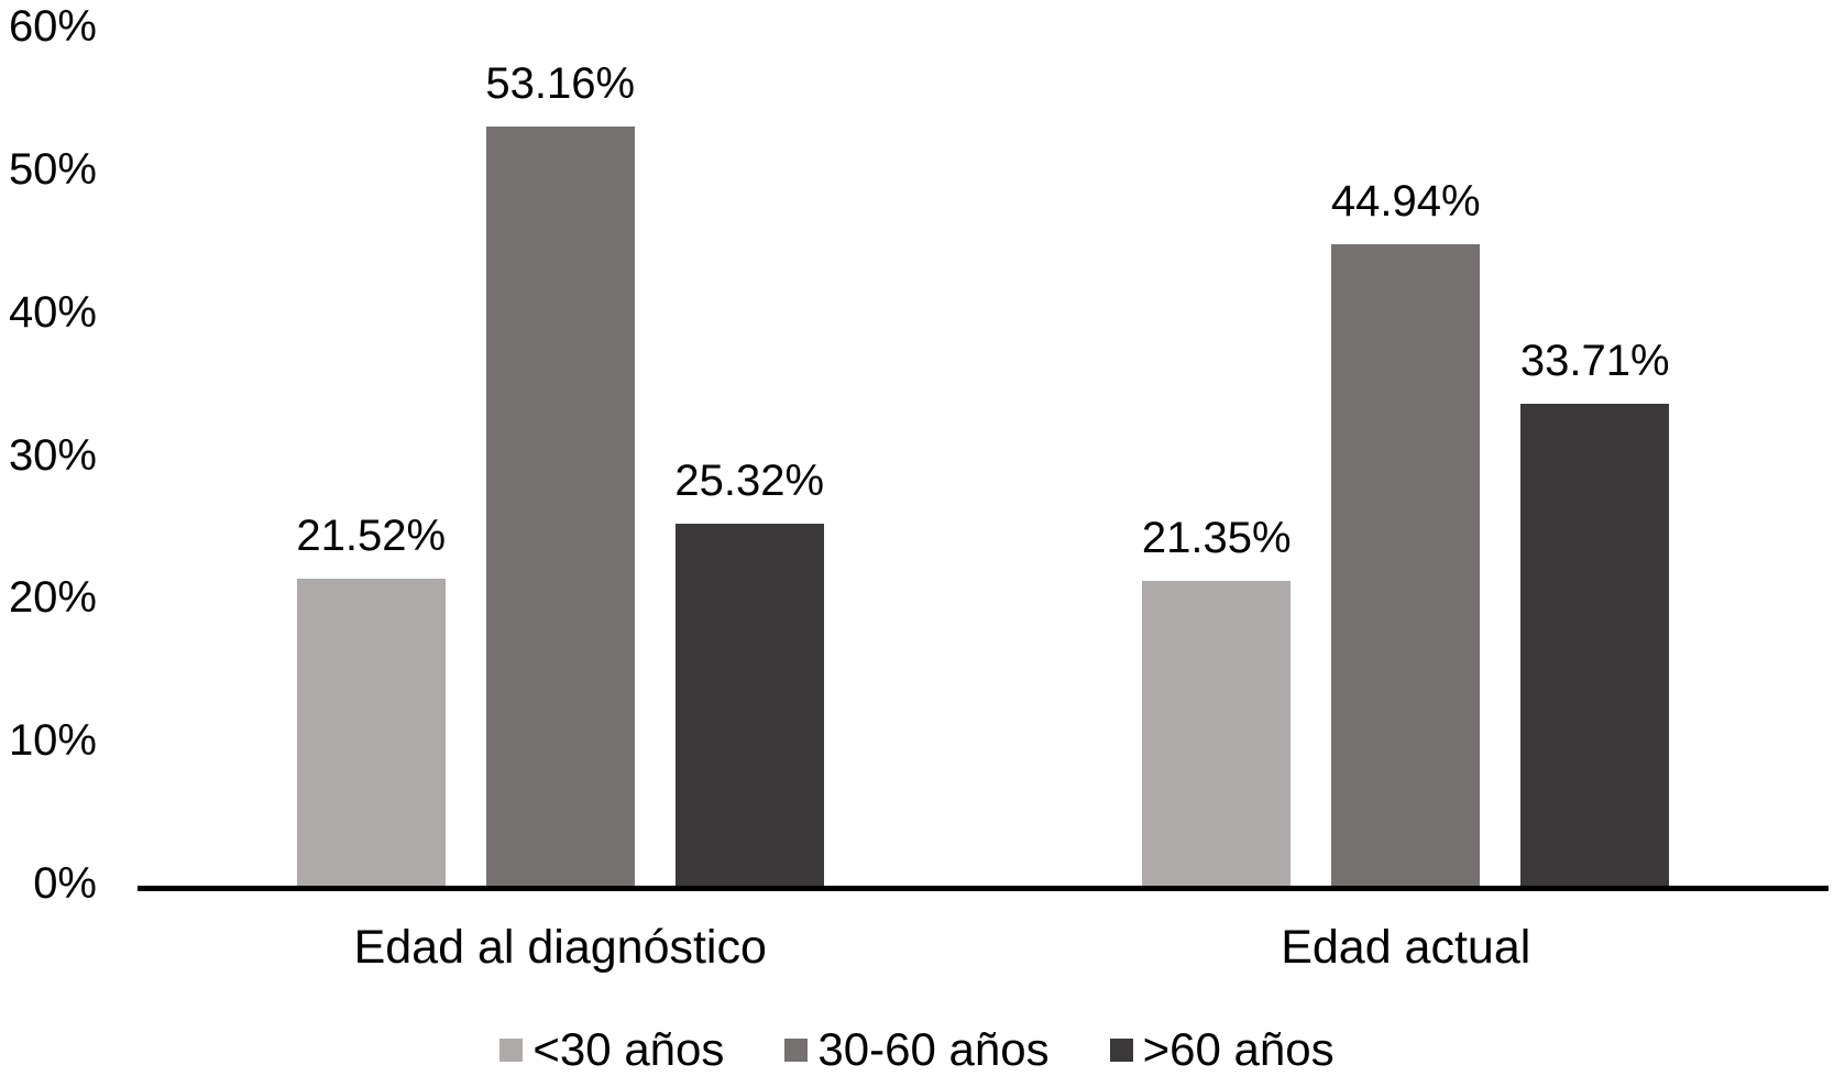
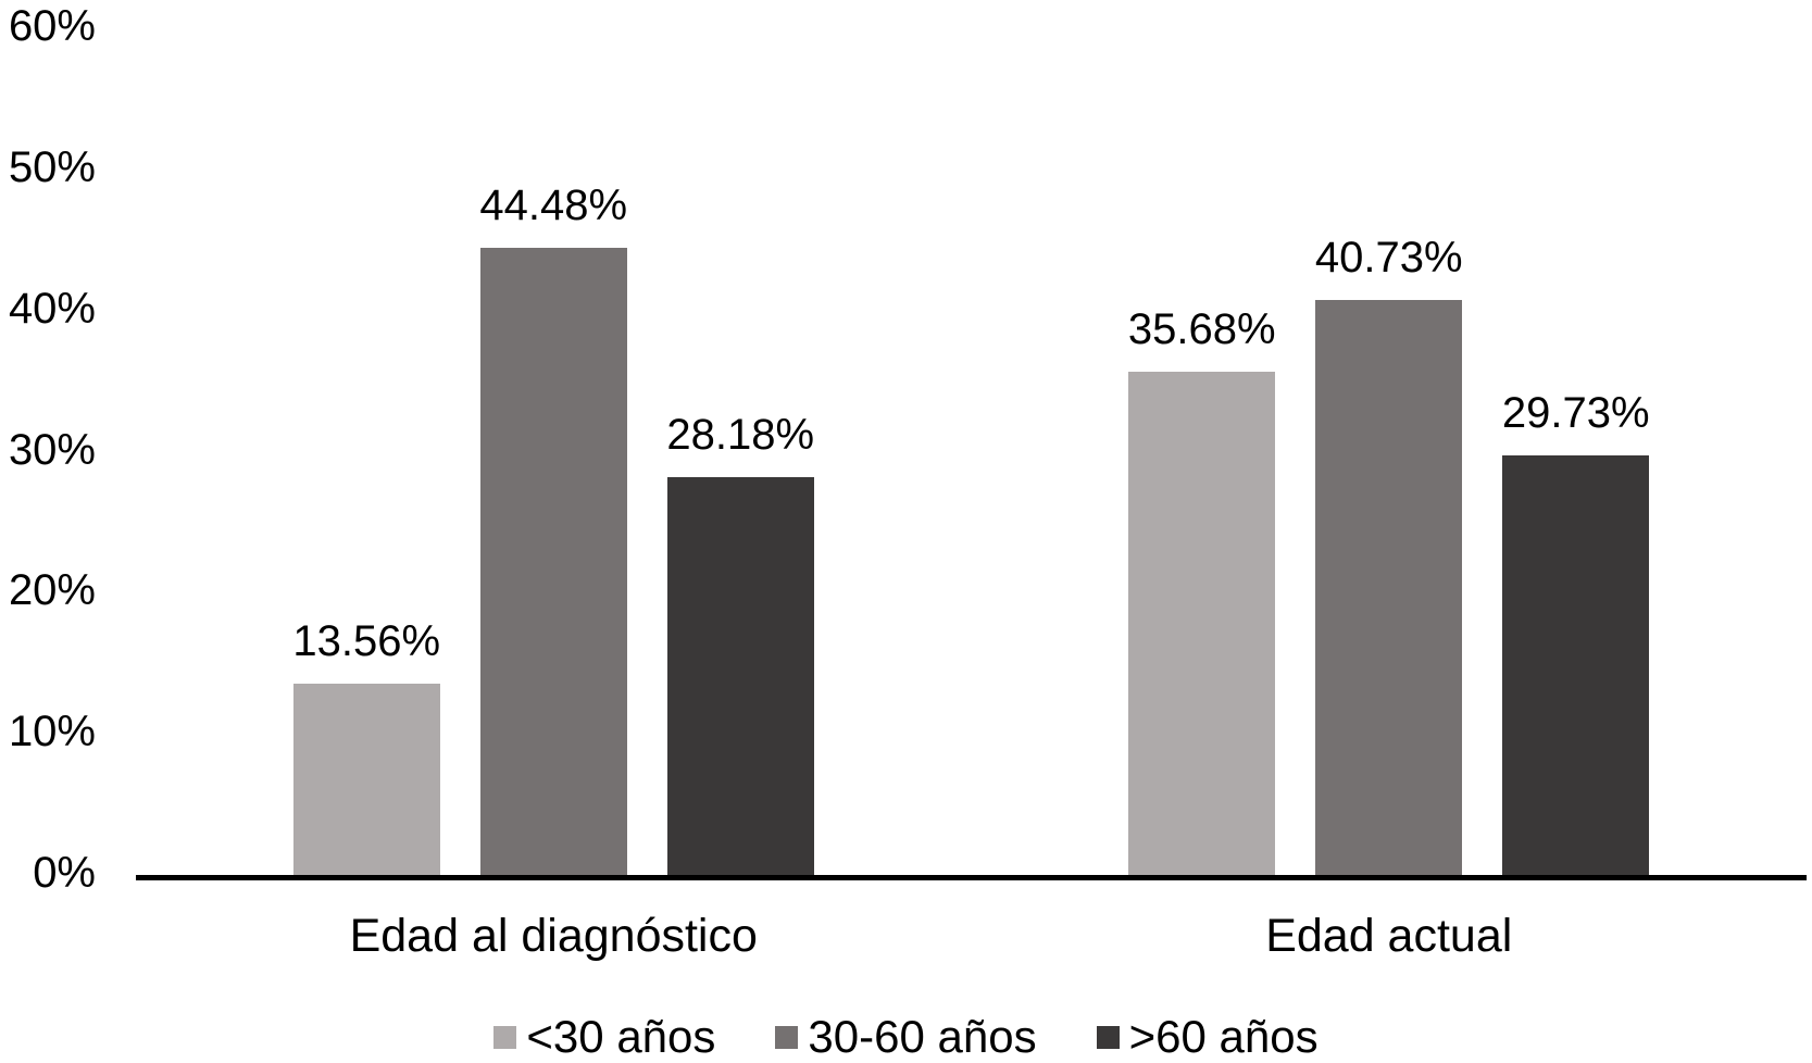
<30 años/Edad al diagnóstico: 21.52% -> 13.56%
30-60 años/Edad al diagnóstico: 53.16% -> 44.48%
>60 años/Edad al diagnóstico: 25.32% -> 28.18%
<30 años/Edad actual: 21.35% -> 35.68%
30-60 años/Edad actual: 44.94% -> 40.73%
>60 años/Edad actual: 33.71% -> 29.73%
